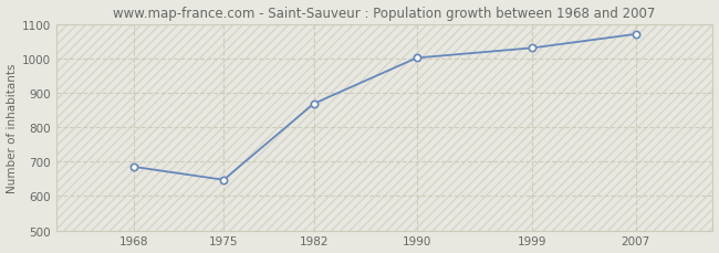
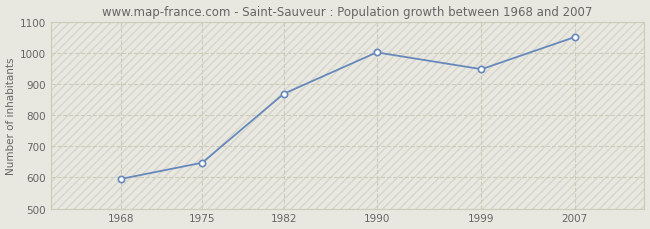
1968: 685 -> 595
1999: 1030 -> 947
2007: 1070 -> 1050
